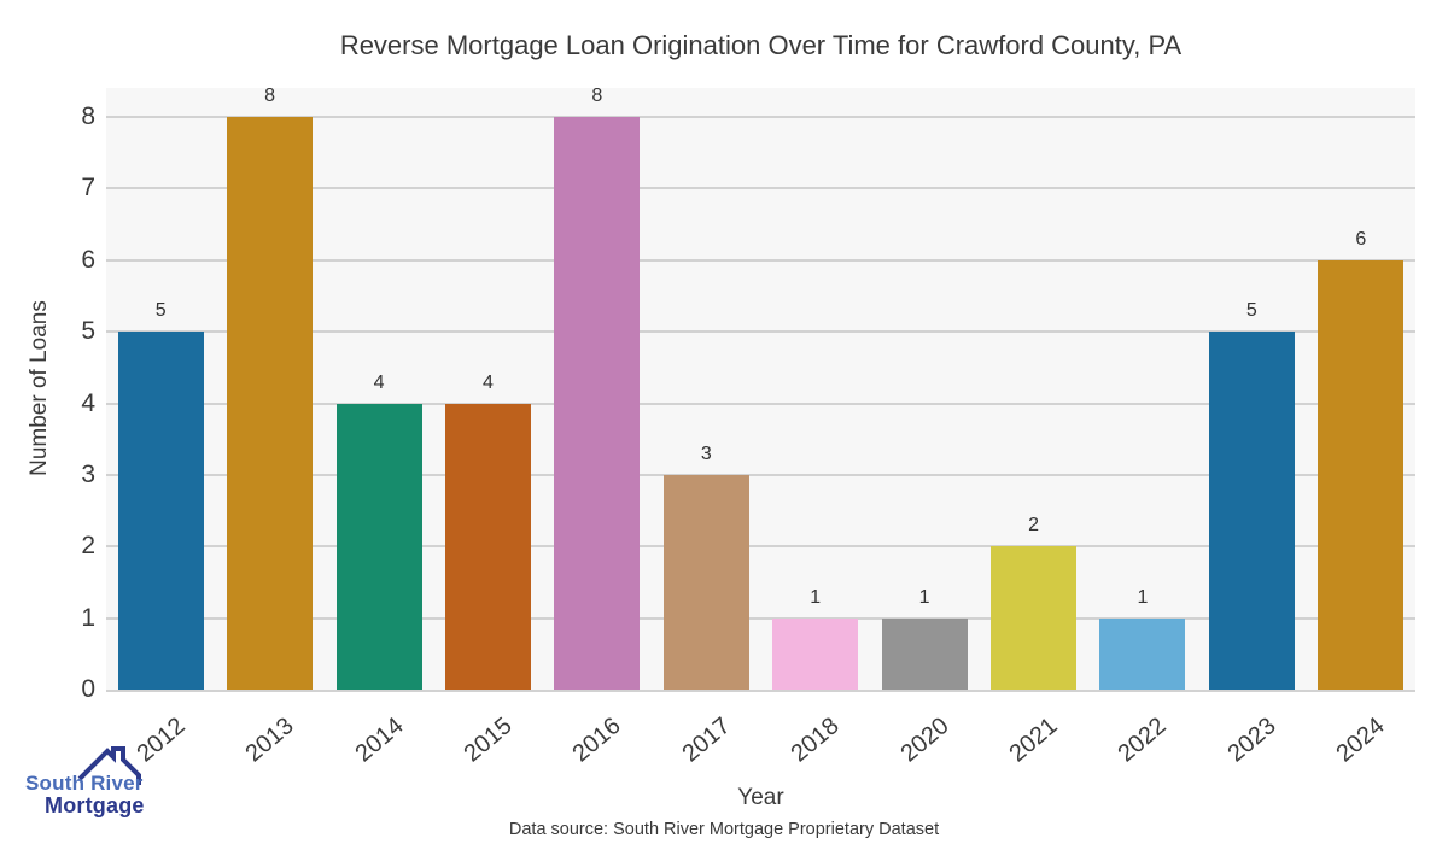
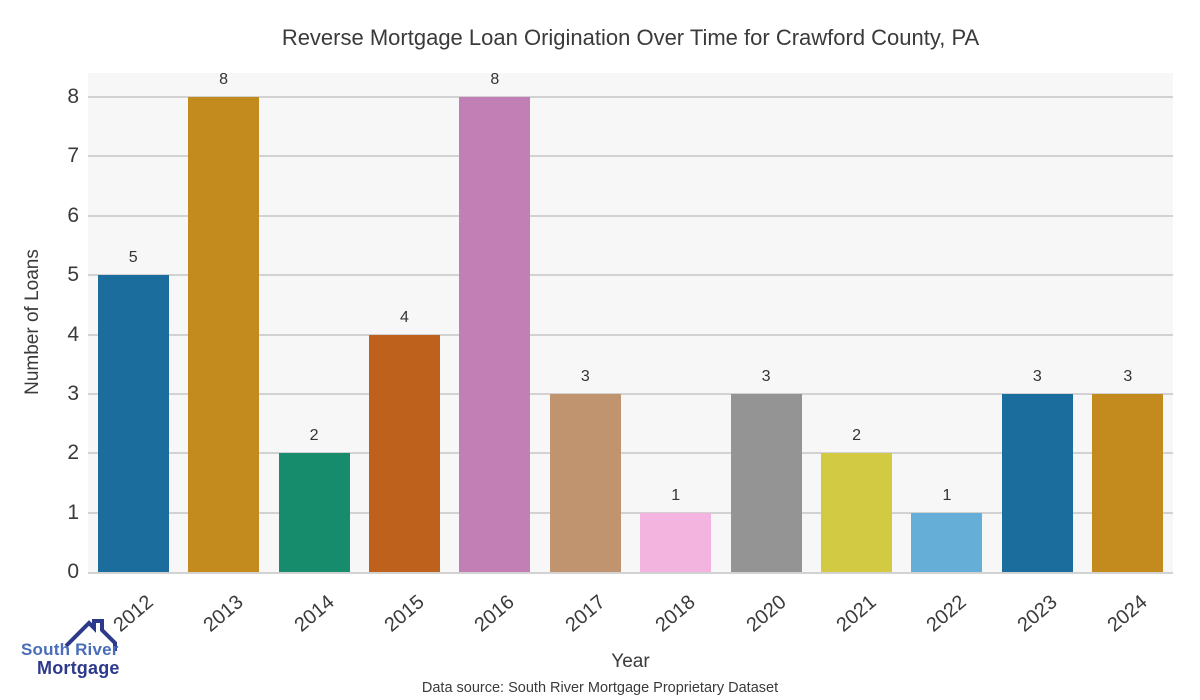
2014: 4 -> 2
2020: 1 -> 3
2023: 5 -> 3
2024: 6 -> 3
